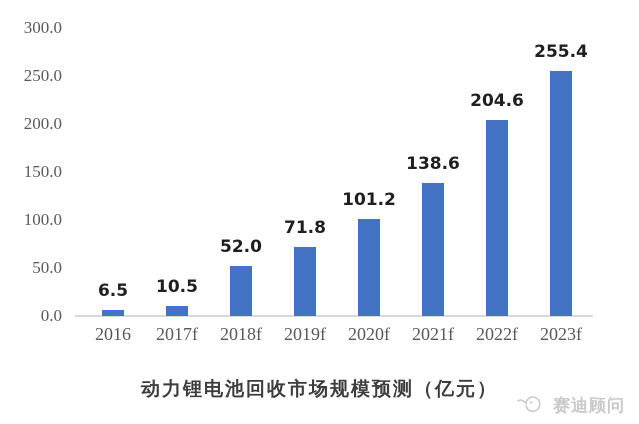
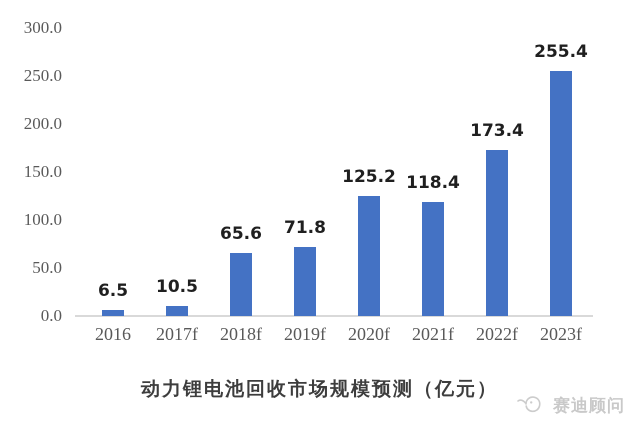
2018f: 52.0 -> 65.6
2020f: 101.2 -> 125.2
2021f: 138.6 -> 118.4
2022f: 204.6 -> 173.4
